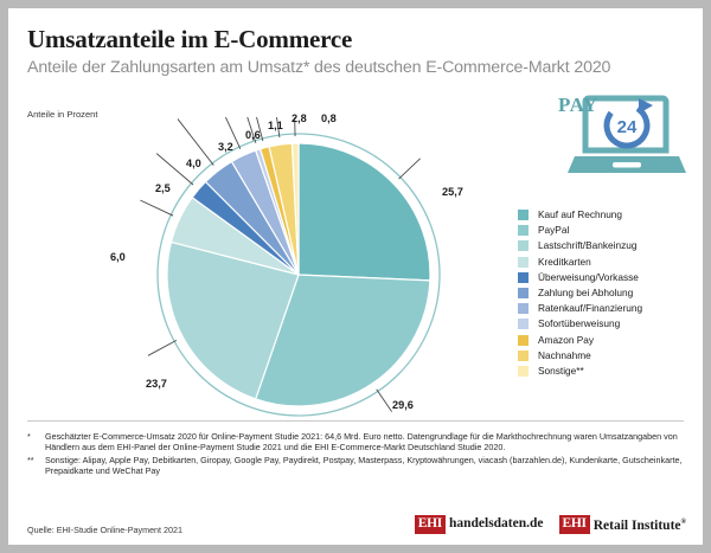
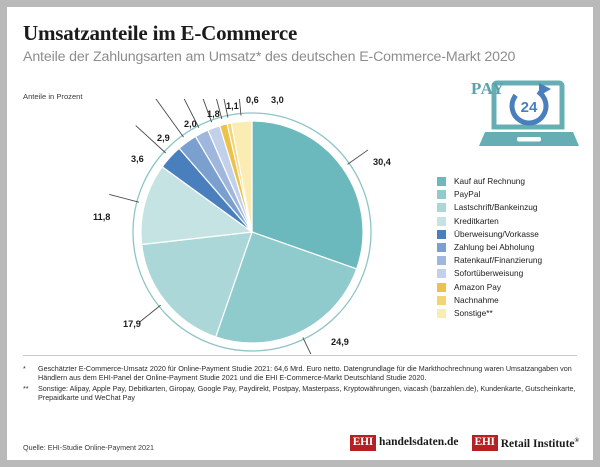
Kauf auf Rechnung: 25,7 -> 30,4
PayPal: 29,6 -> 24,9
Lastschrift/Bankeinzug: 23,7 -> 17,9
Kreditkarten: 6,0 -> 11,8
Überweisung/Vorkasse: 2,5 -> 3,6
Zahlung bei Abholung: 4,0 -> 2,9
Ratenkauf/Finanzierung: 3,2 -> 2,0
Sofortüberweisung: 0,6 -> 1,8
Nachnahme: 2,8 -> 0,6
Sonstige**: 0,8 -> 3,0
